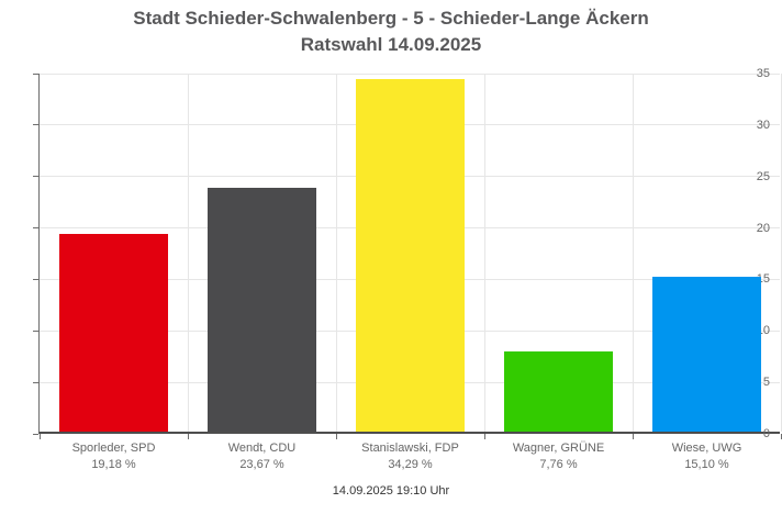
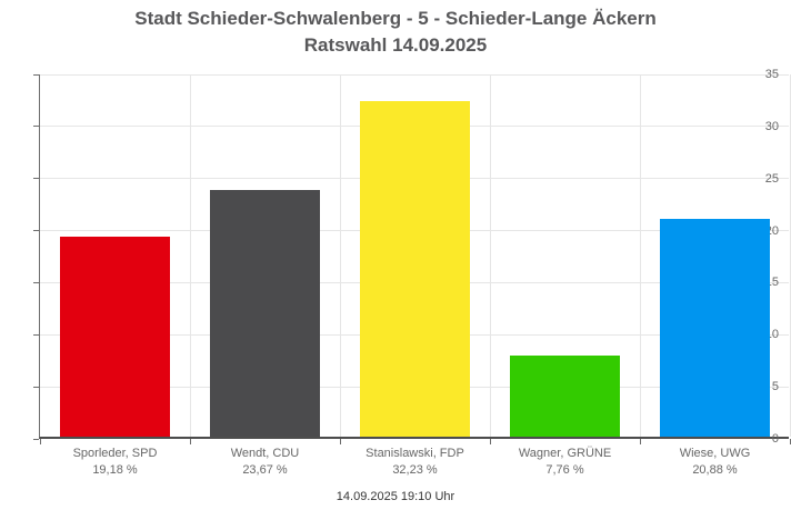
Stanislawski, FDP: 34,29 -> 32,23
Wiese, UWG: 15,10 -> 20,88
